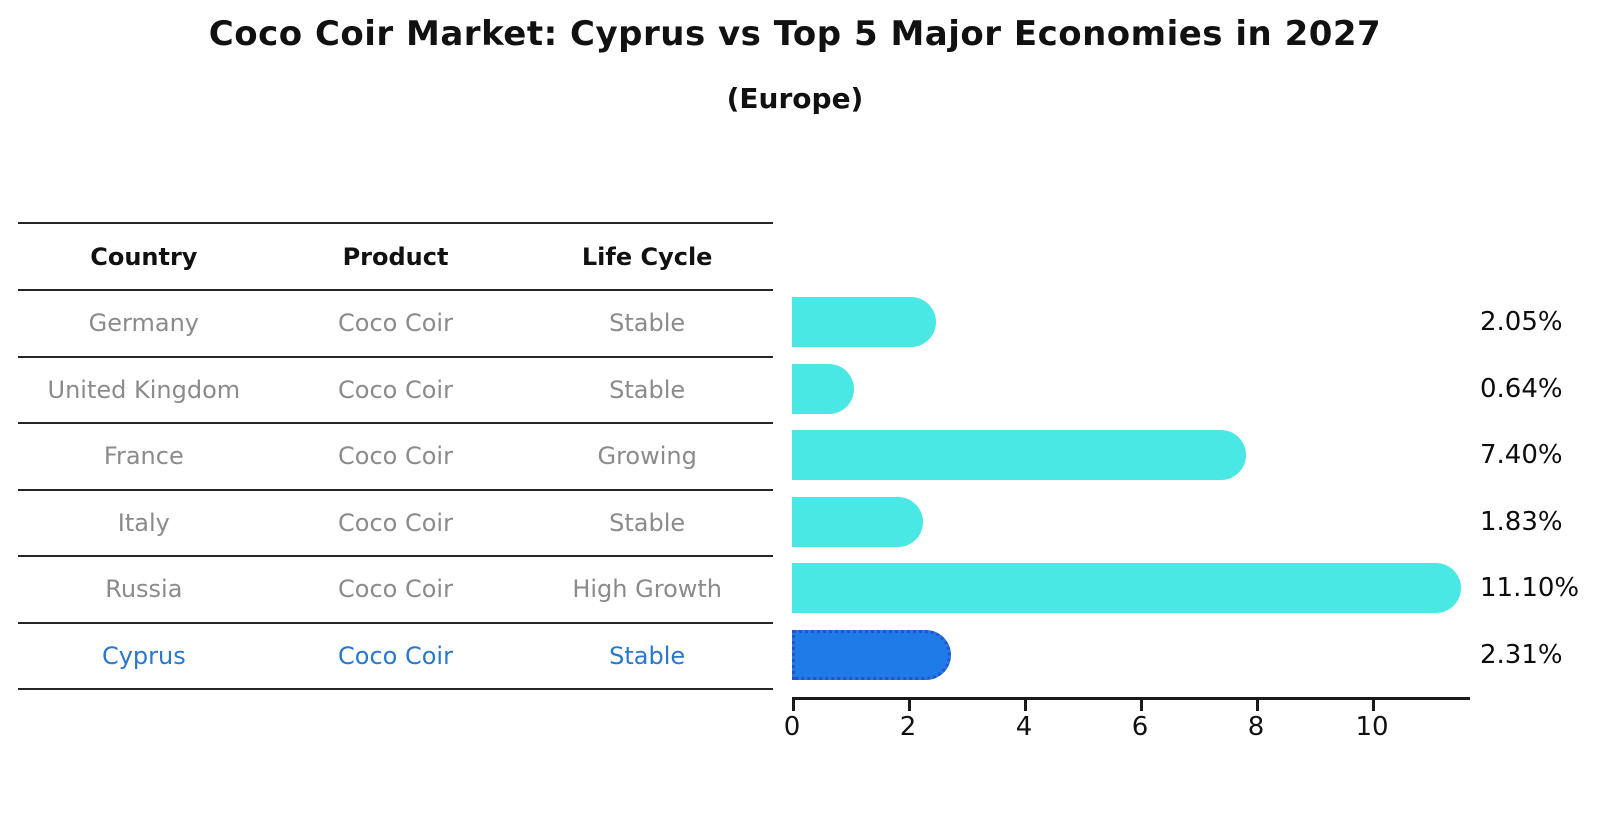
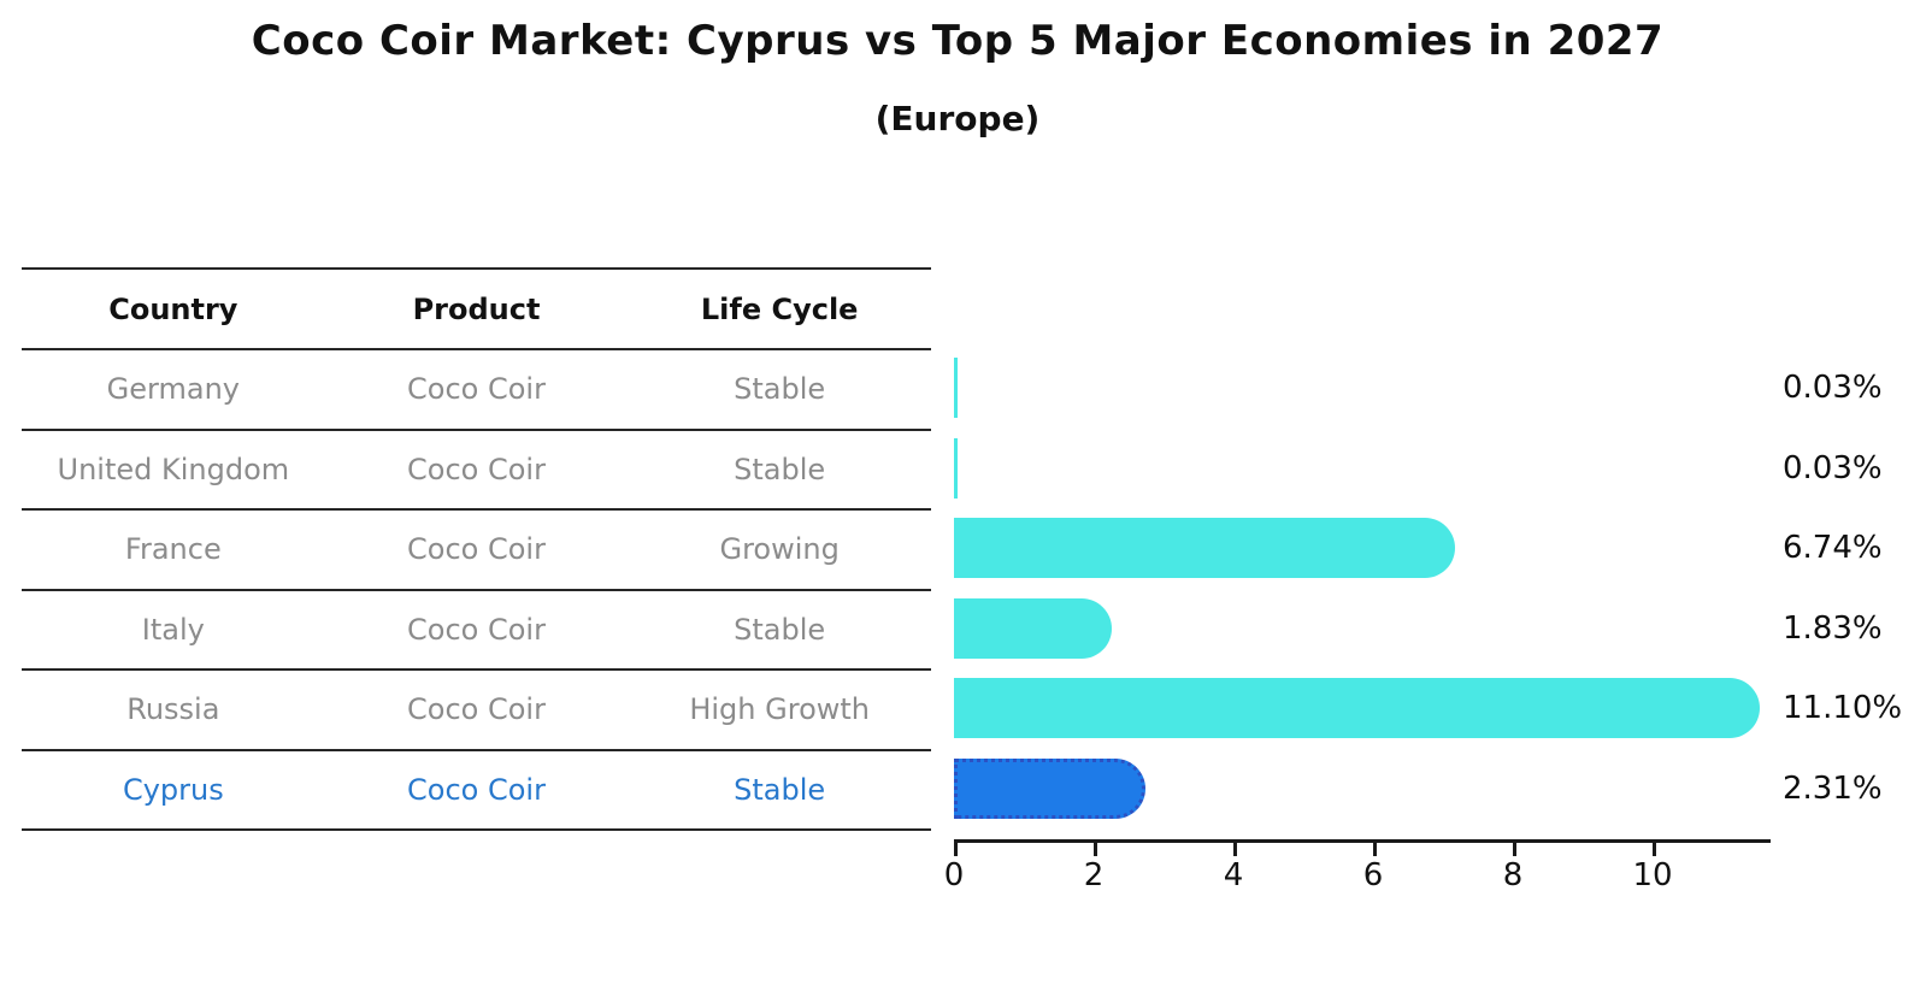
Germany: 2.05% -> 0.03%
United Kingdom: 0.64% -> 0.03%
France: 7.40% -> 6.74%
